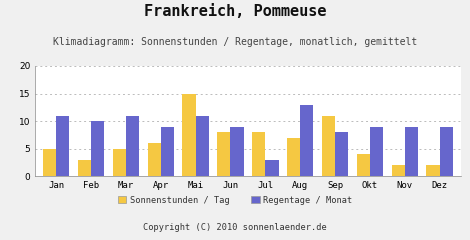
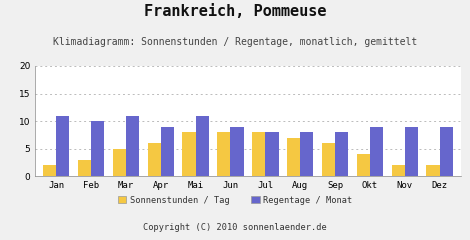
Sonnenstunden / Tag/Jan: 5 -> 2
Sonnenstunden / Tag/Mai: 15 -> 8
Regentage / Monat/Jul: 3 -> 8
Regentage / Monat/Aug: 13 -> 8
Sonnenstunden / Tag/Sep: 11 -> 6
